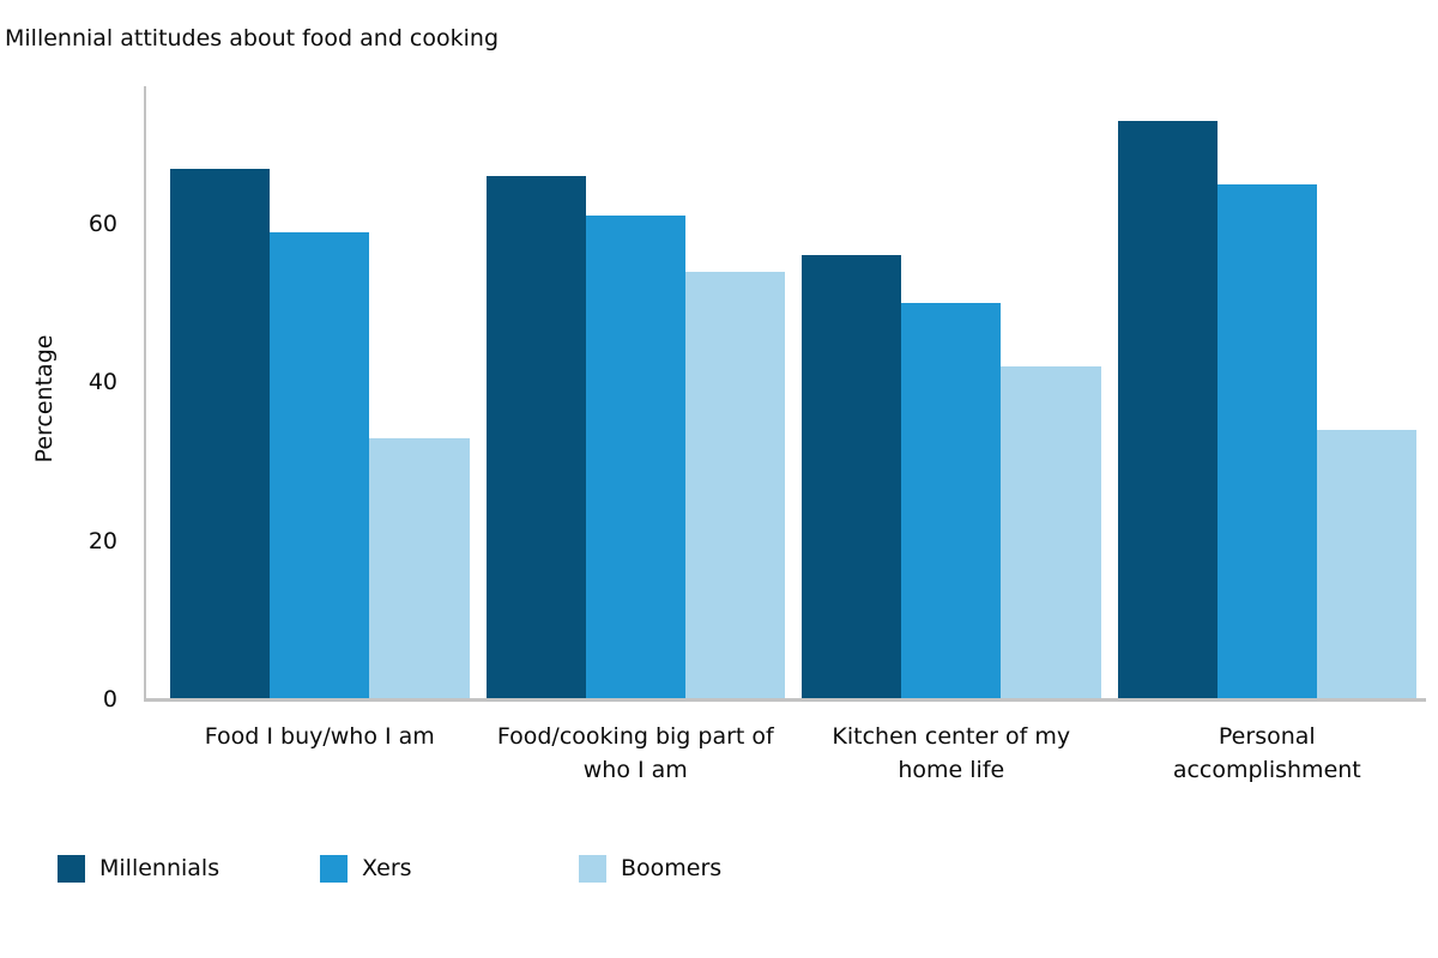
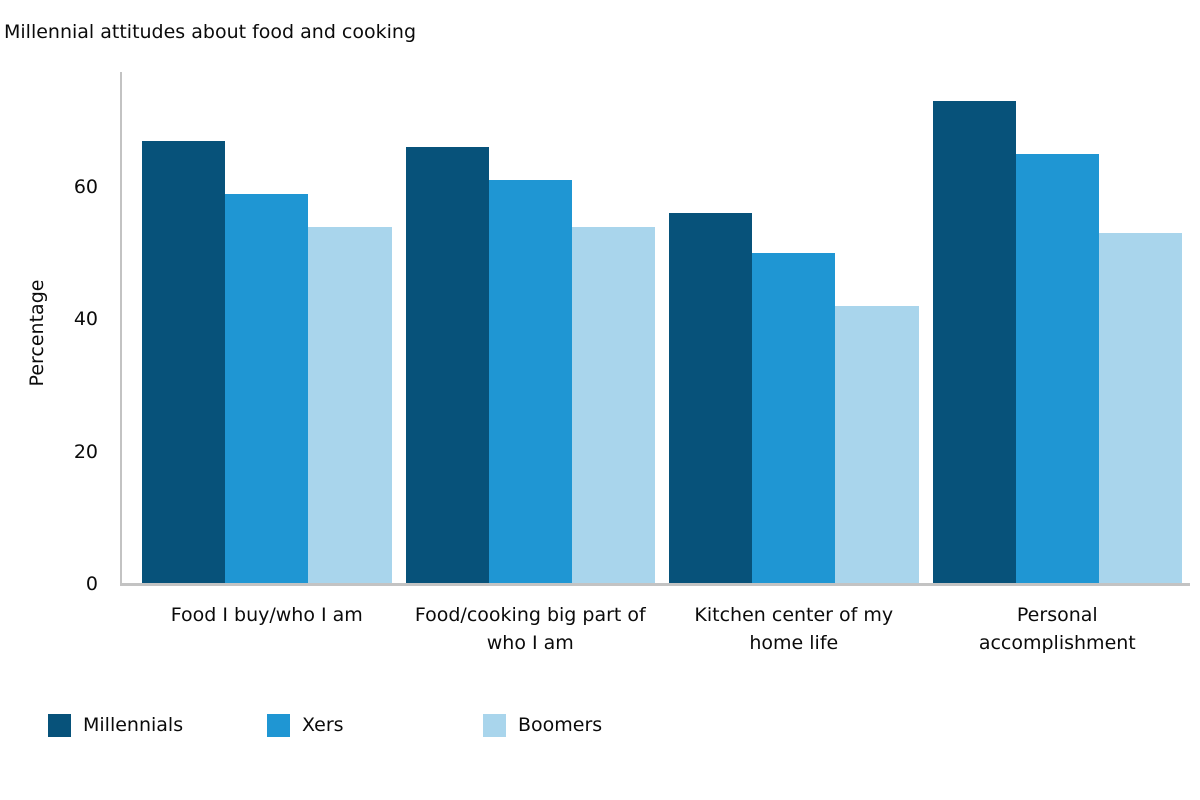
Boomers/Food I buy/who I am: 33 -> 54
Boomers/Personal accomplishment: 34 -> 53
